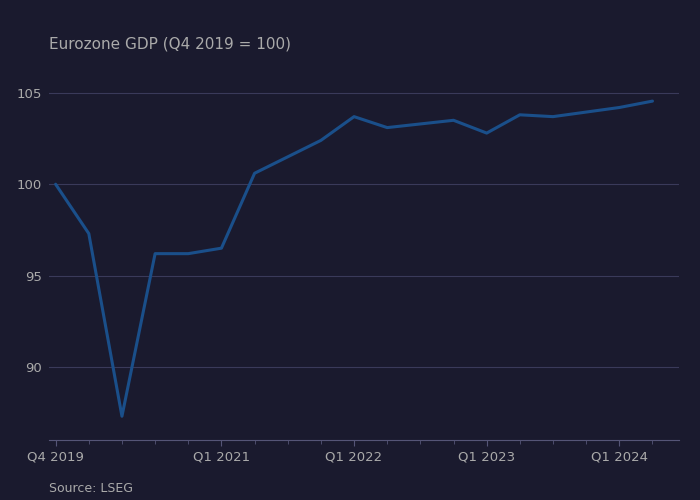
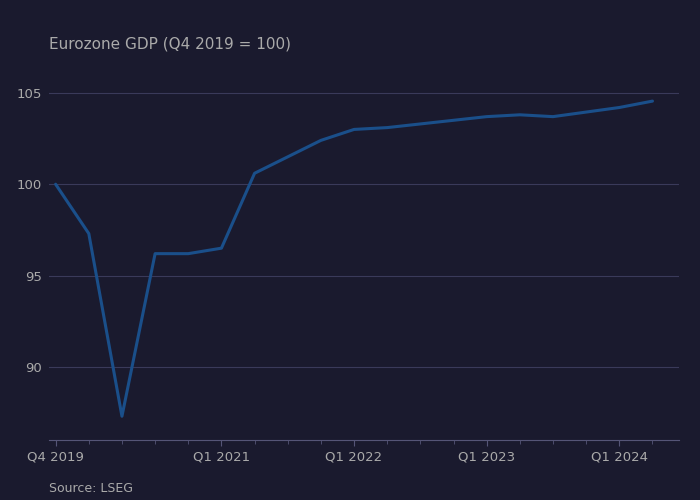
Q1 2022: 103.7 -> 103.0
Q1 2023: 102.8 -> 103.7
